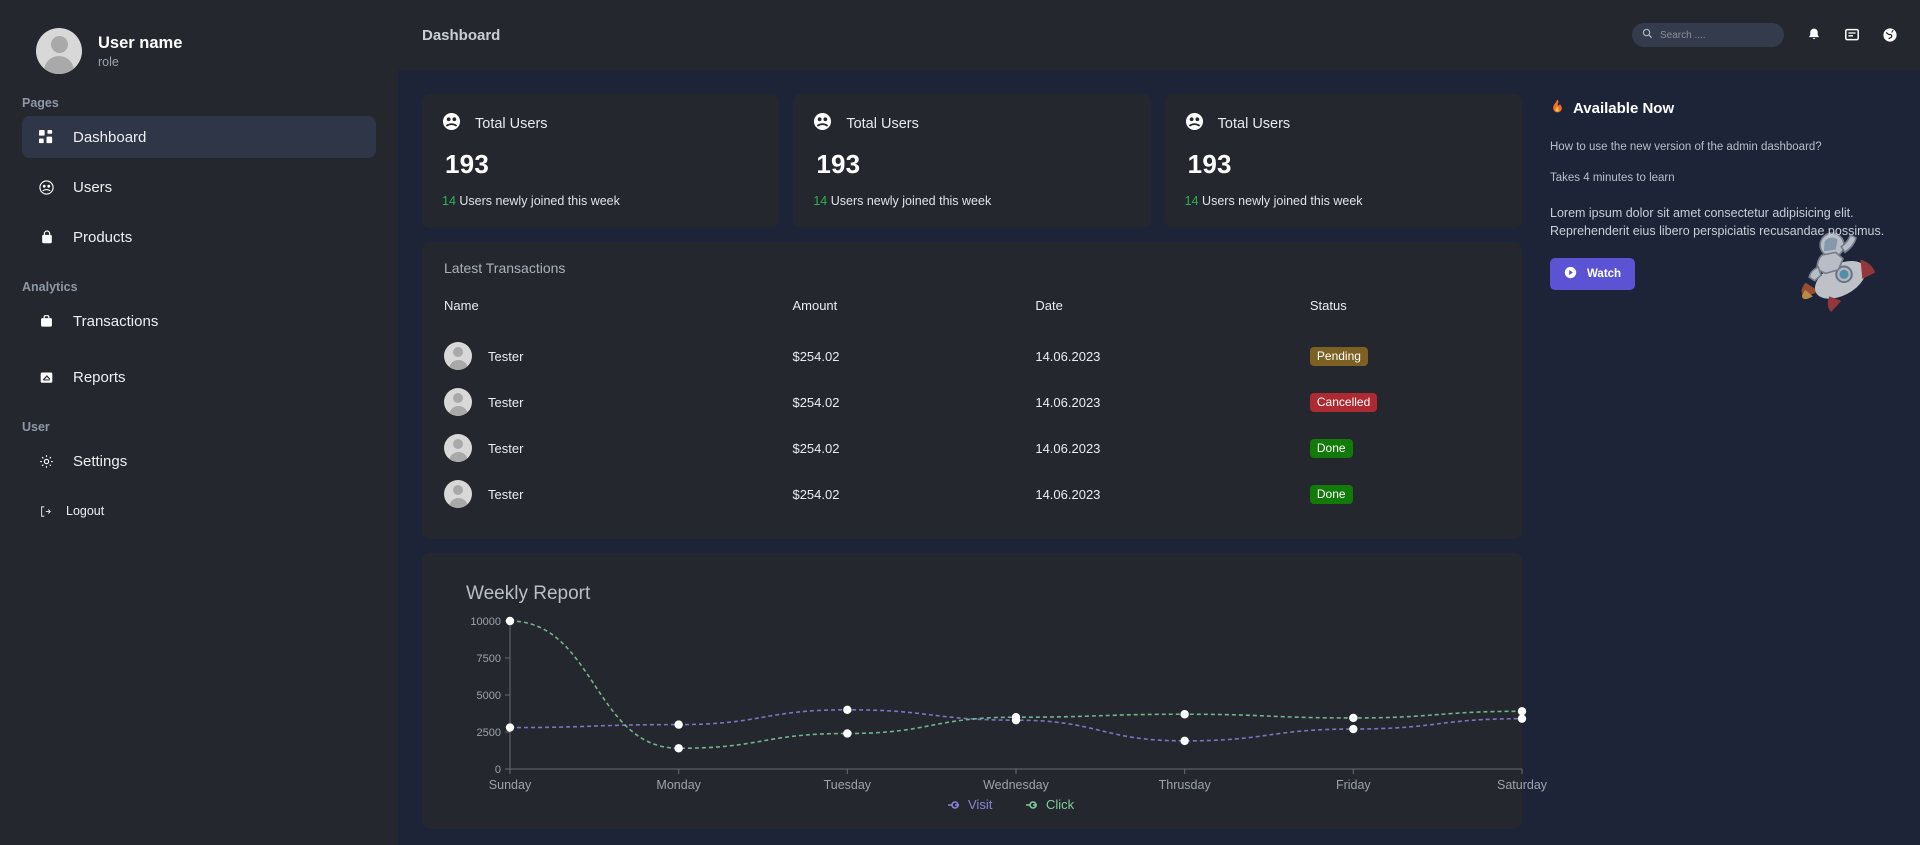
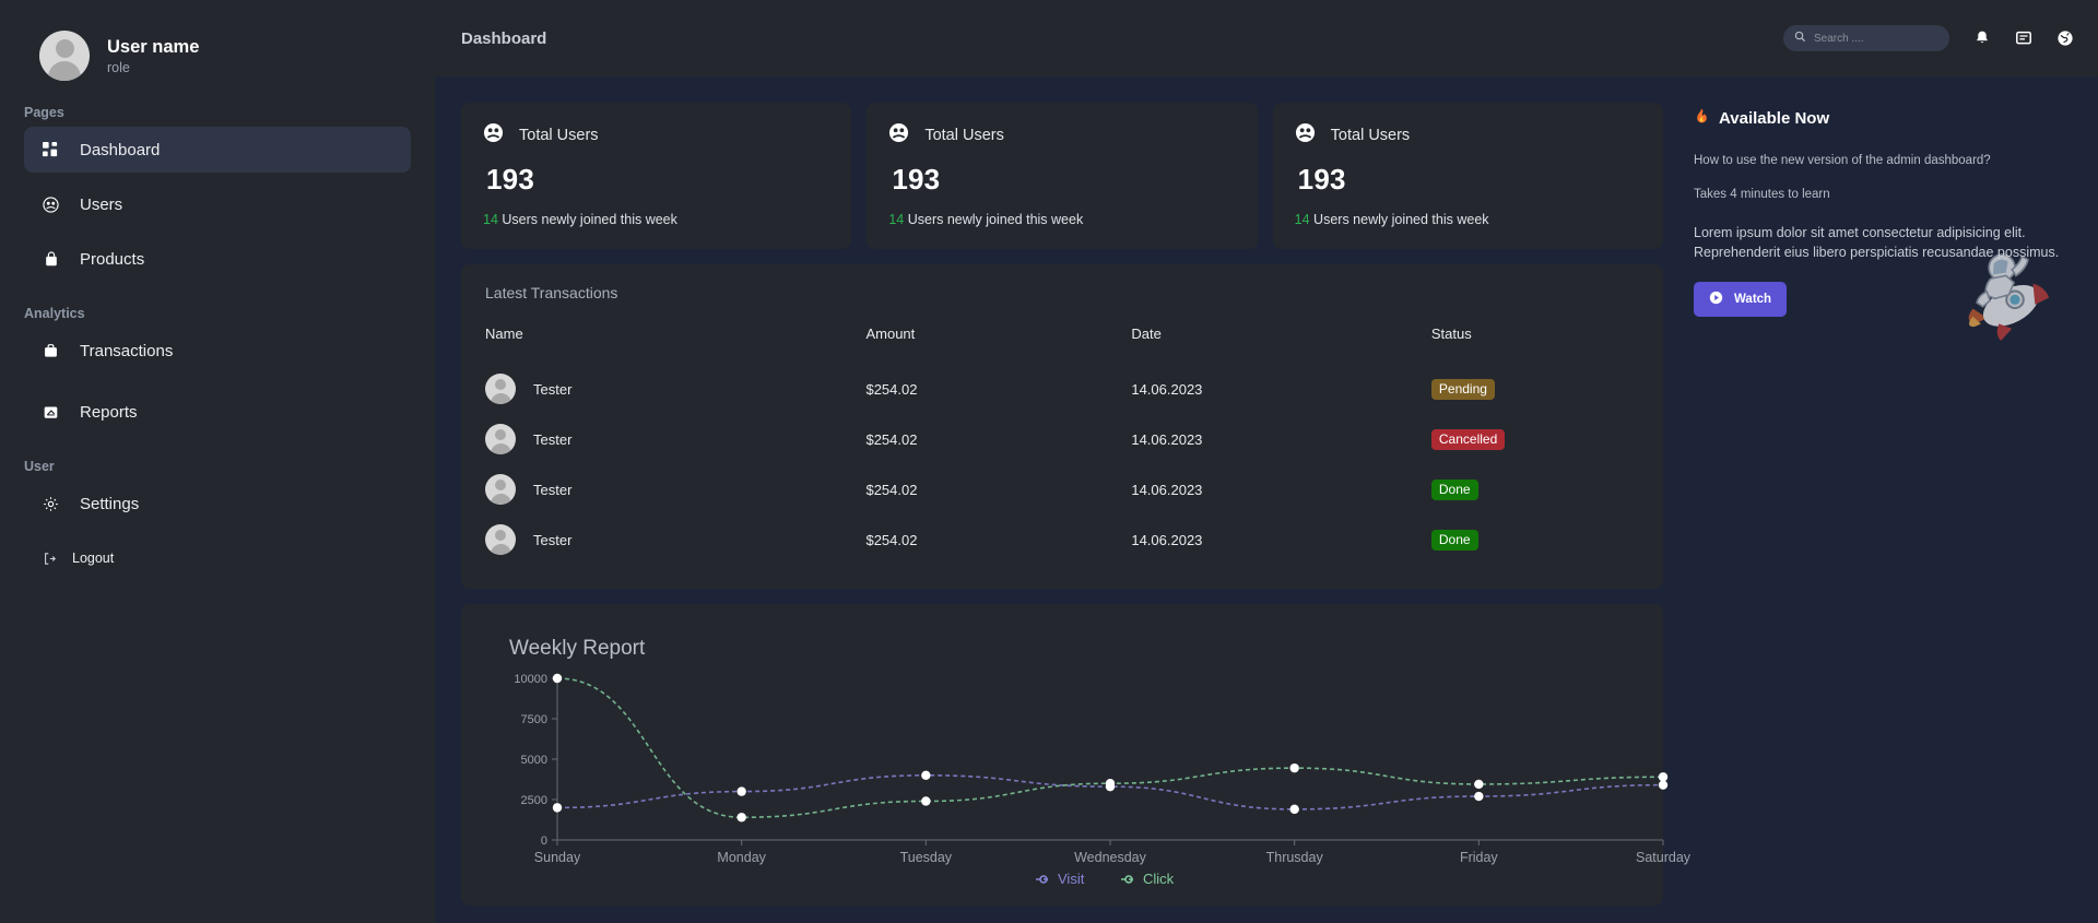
Visit/Sunday: 2800 -> 2000
Click/Thrusday: 3700 -> 4400
